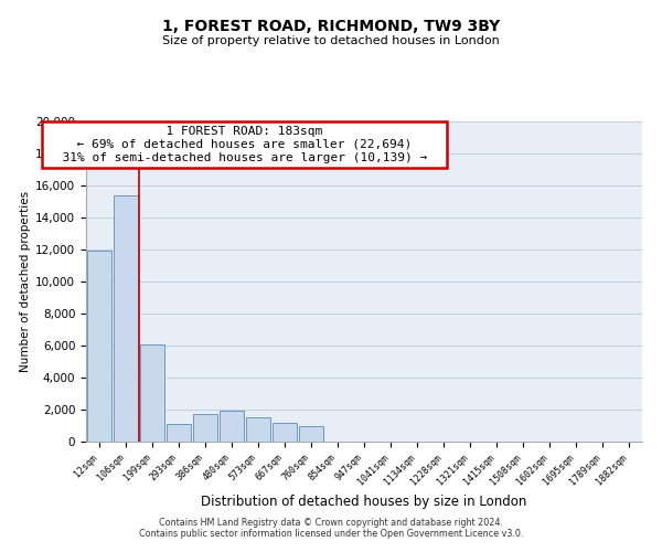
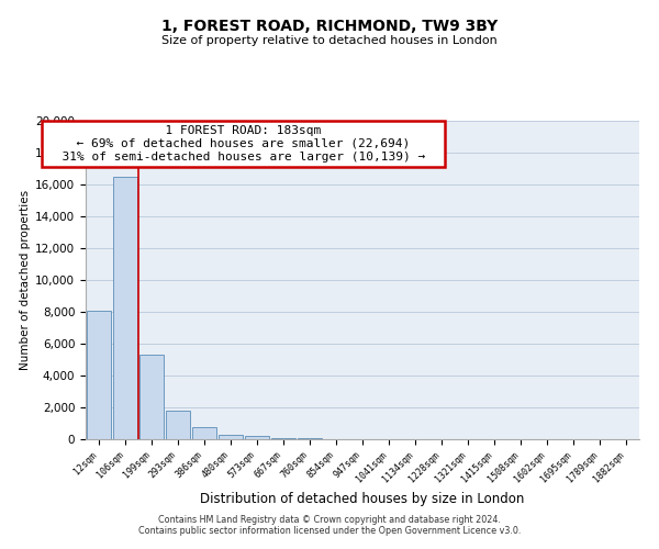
12sqm: 11,900 -> 8,100
106sqm: 15,400 -> 16,500
199sqm: 6,100 -> 5,300
293sqm: 1,100 -> 1,800
386sqm: 1,700 -> 800
480sqm: 1,900 -> 300
573sqm: 1,500 -> 200
667sqm: 1,200 -> 100
760sqm: 1,000 -> 100
